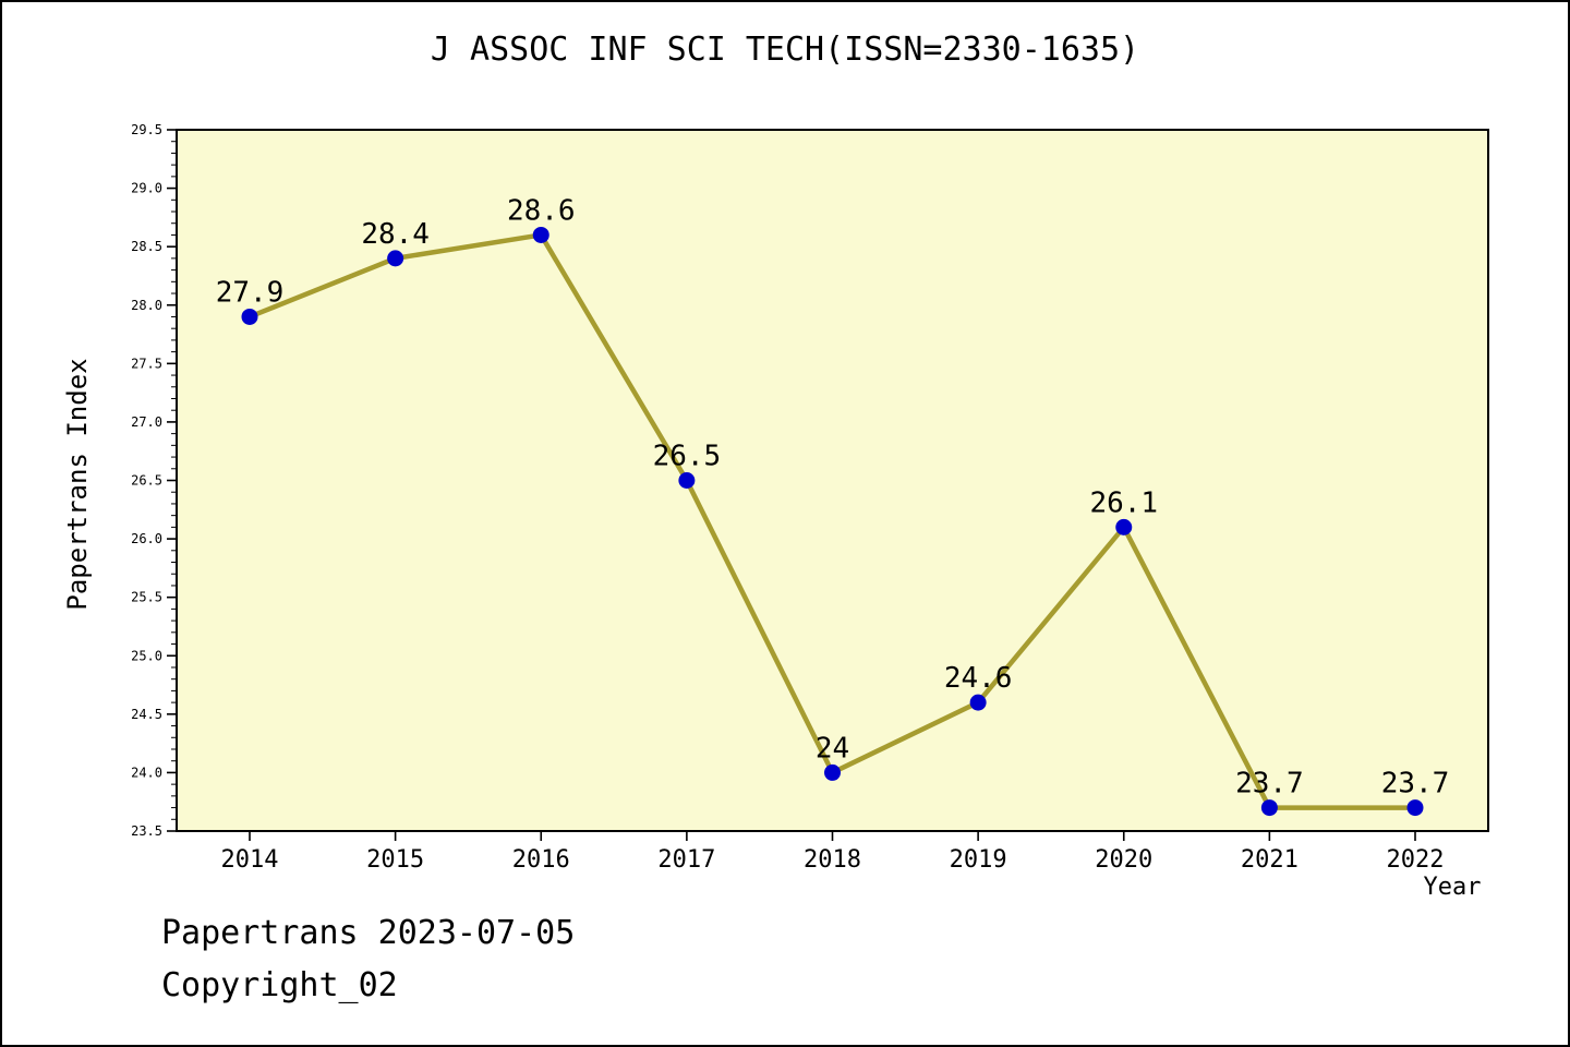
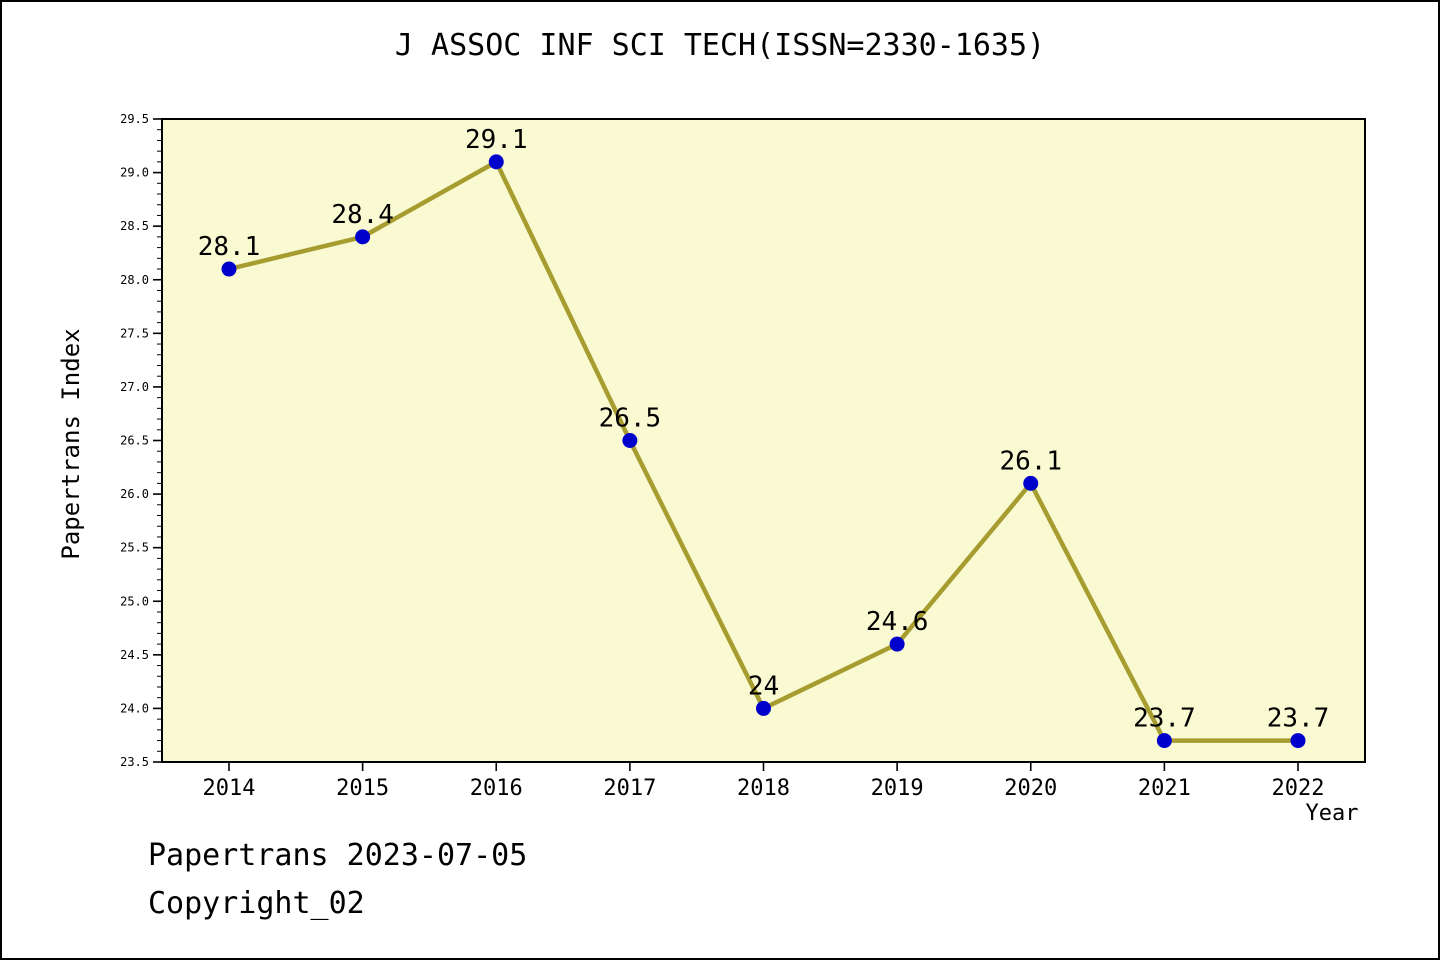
2014: 27.9 -> 28.1
2016: 28.6 -> 29.1
